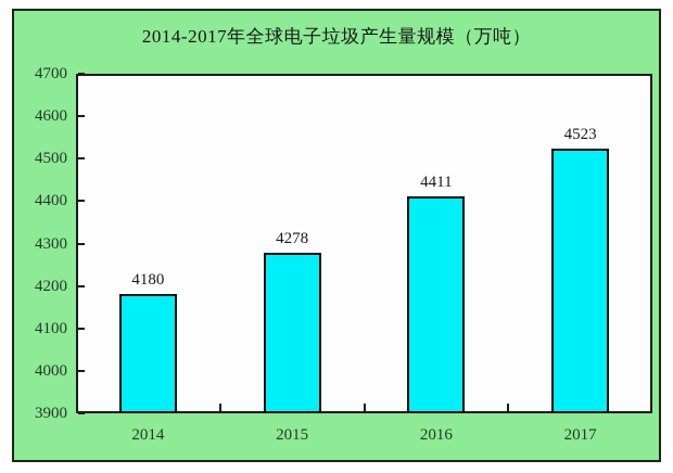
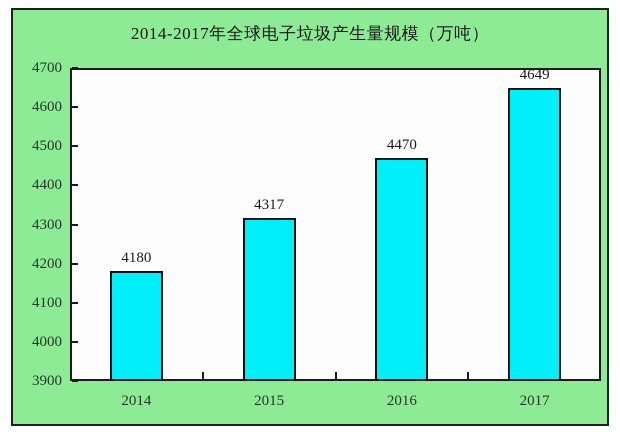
2015: 4278 -> 4317
2016: 4411 -> 4470
2017: 4523 -> 4649
